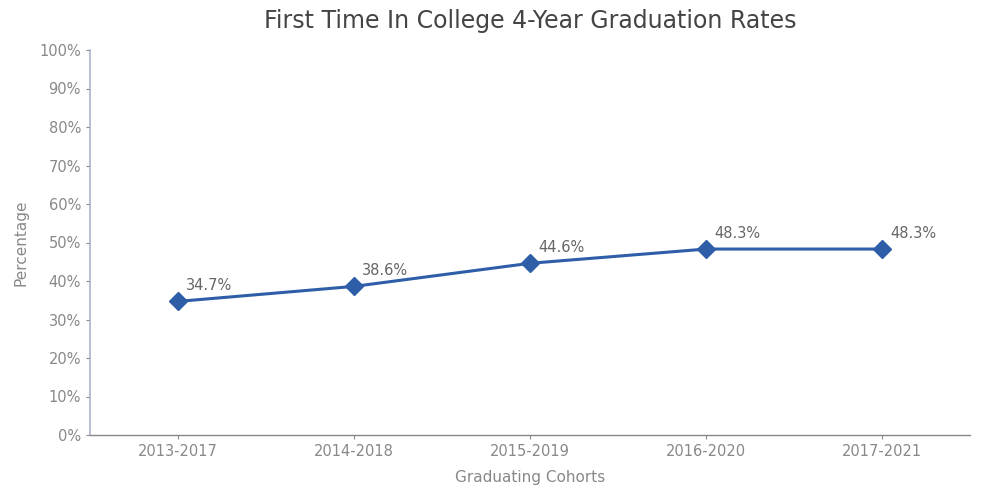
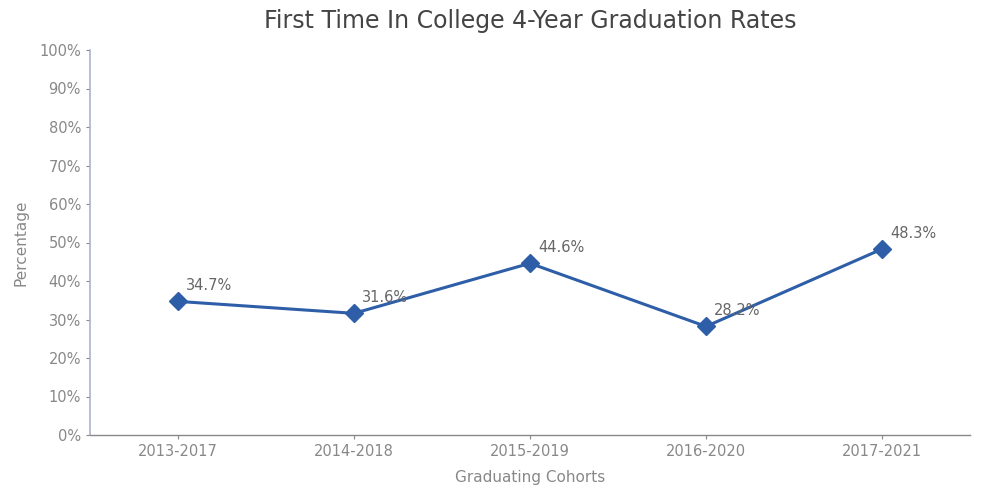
2014-2018: 38.6% -> 31.6%
2016-2020: 48.3% -> 28.2%
